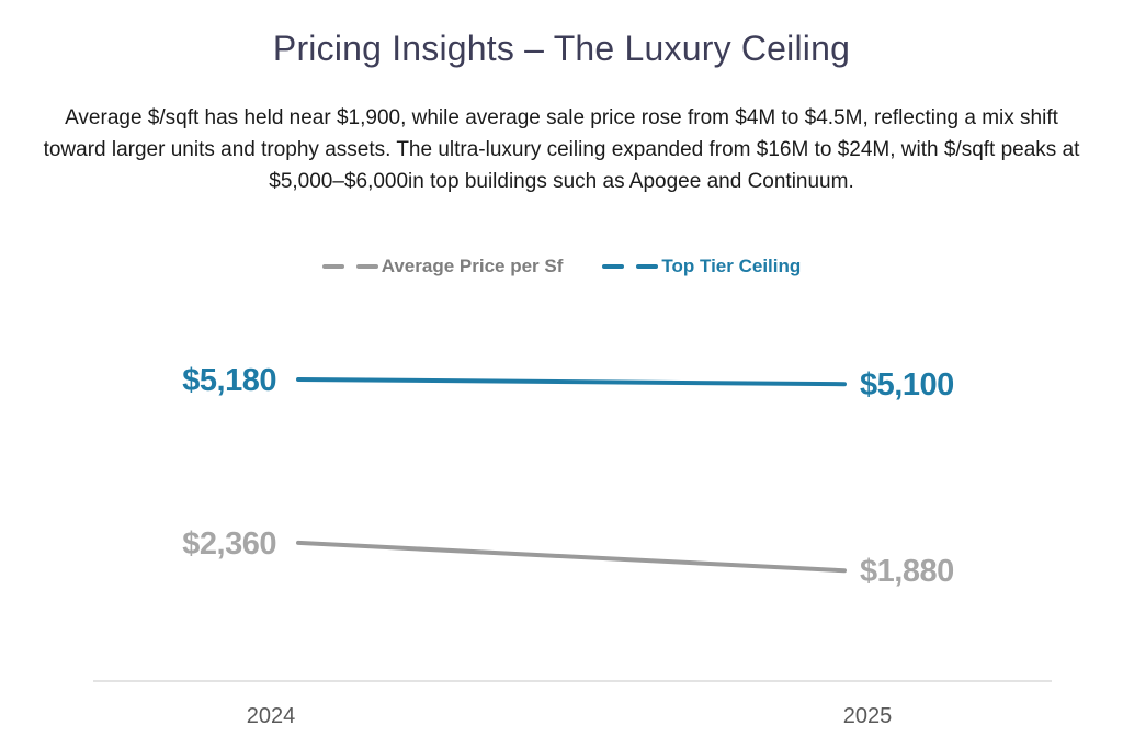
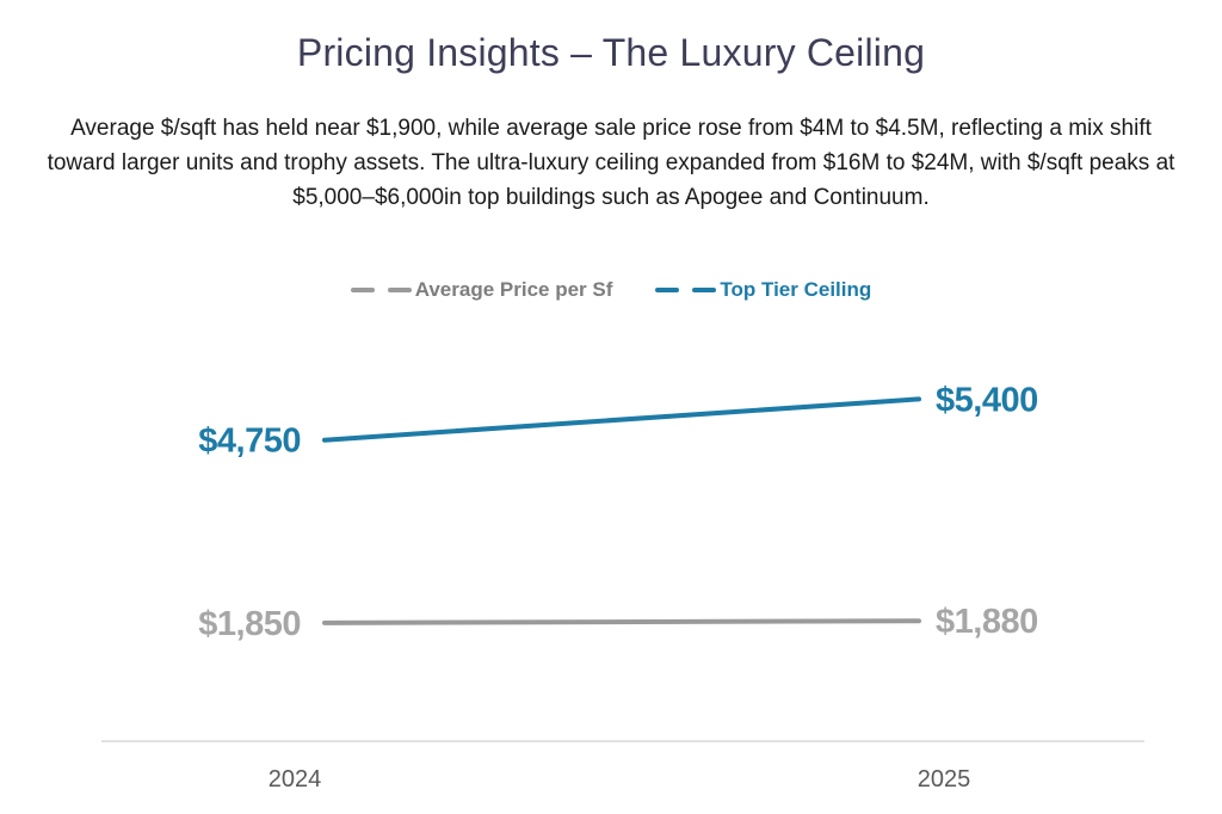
Average Price per Sf/2024: $2,360 -> $1,850
Top Tier Ceiling/2024: $5,180 -> $4,750
Top Tier Ceiling/2025: $5,100 -> $5,400
